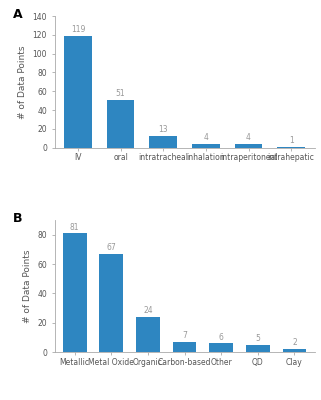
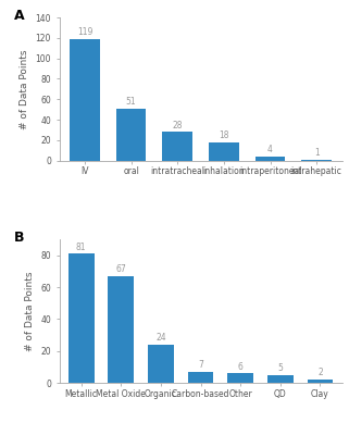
intratracheal: 13 -> 28
inhalation: 4 -> 18
